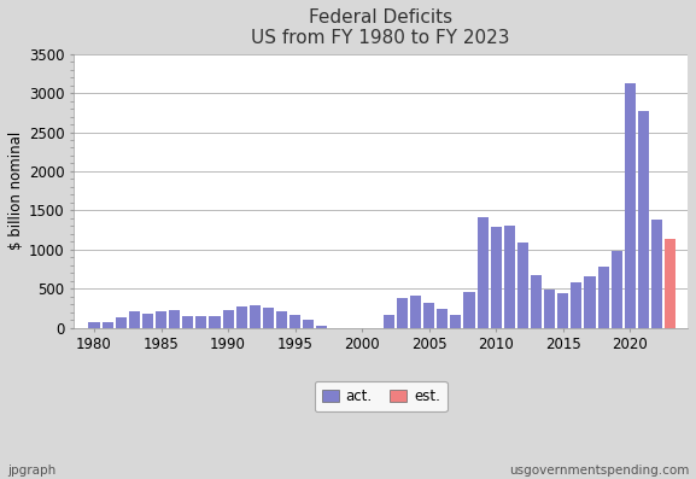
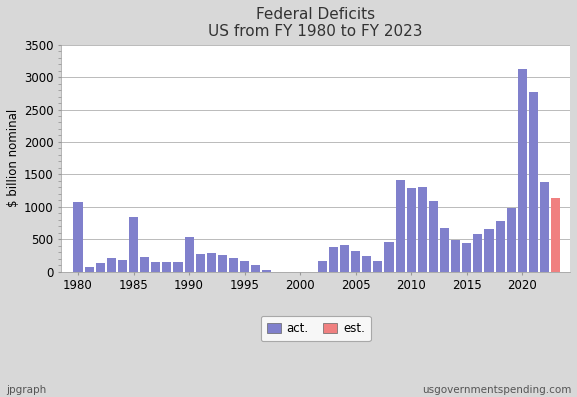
1980: 70 -> 1080
1985: 210 -> 840
1990: 220 -> 540
